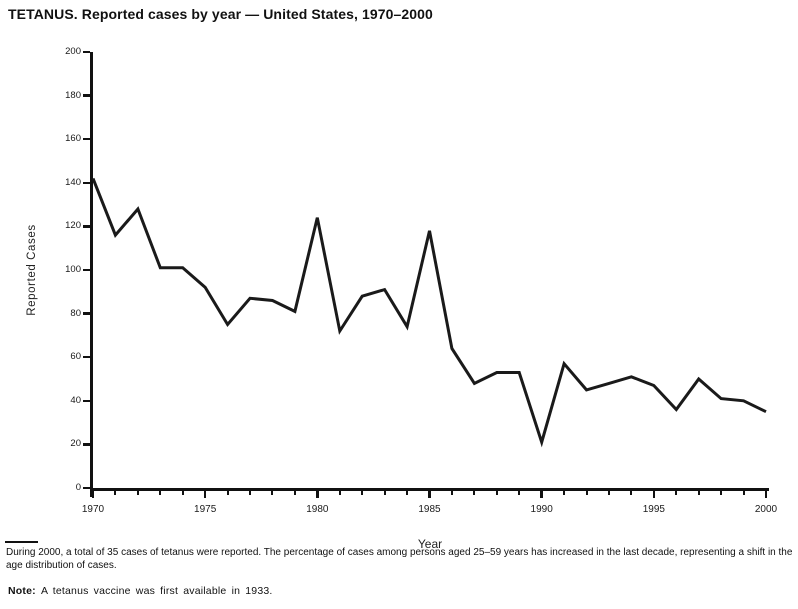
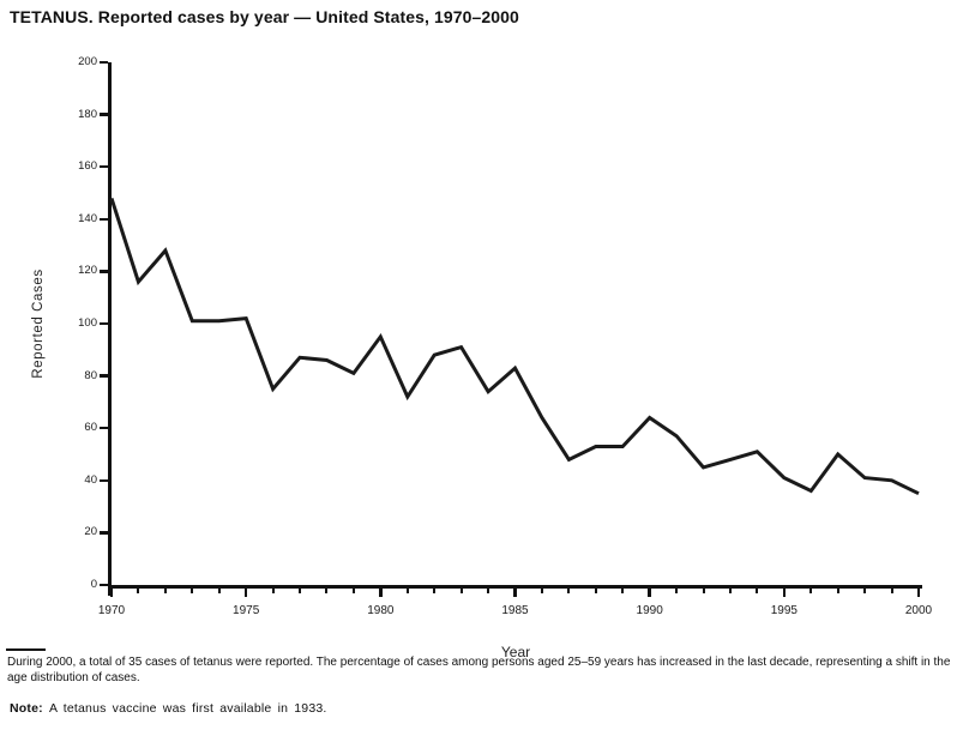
1970: 142 -> 148
1975: 92 -> 102
1980: 124 -> 95
1985: 118 -> 83
1990: 21 -> 64
1995: 47 -> 41
